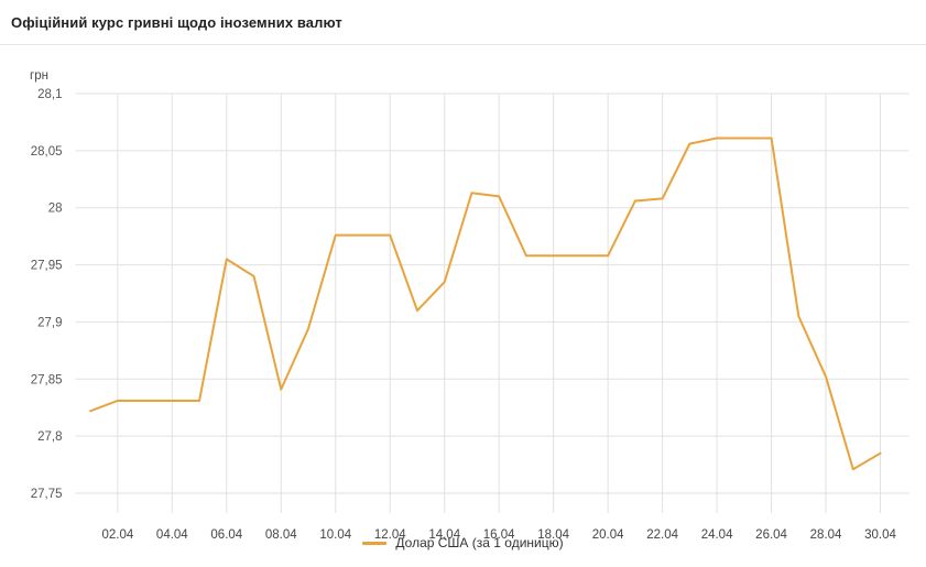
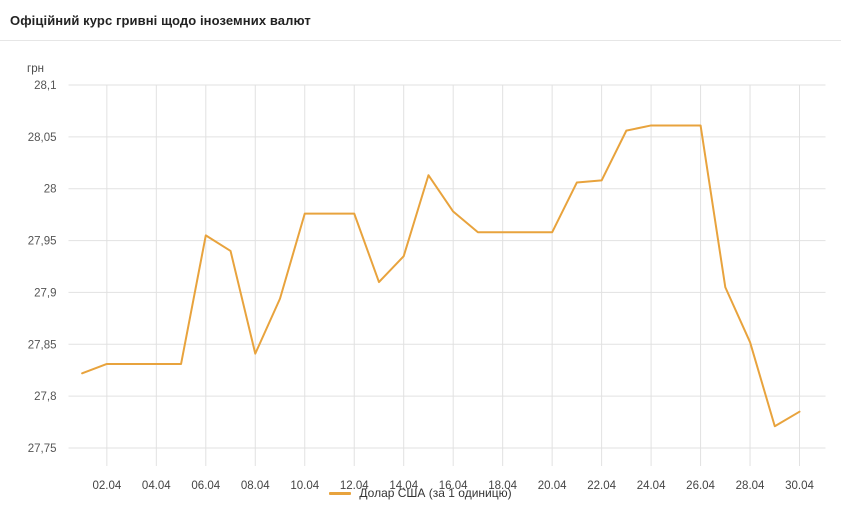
16.04: 28,01 -> 27,98
